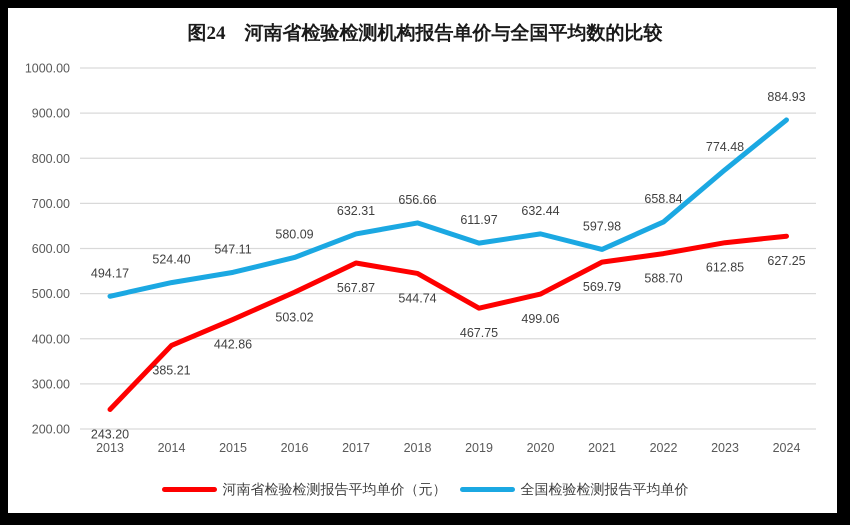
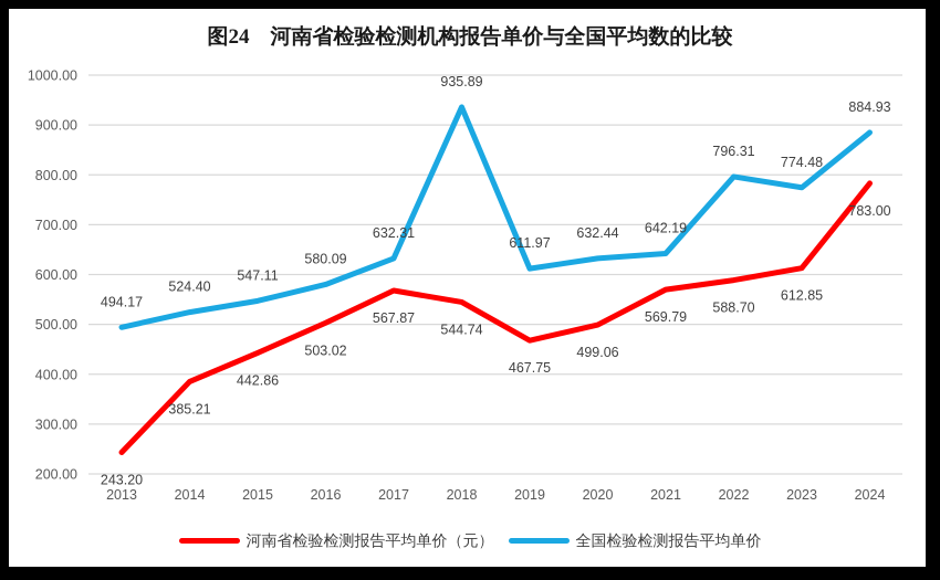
全国检验检测报告平均单价/2018: 656.66 -> 935.89
全国检验检测报告平均单价/2021: 597.98 -> 642.19
全国检验检测报告平均单价/2022: 658.84 -> 796.31
河南省检验检测报告平均单价（元）/2024: 627.25 -> 783.00
